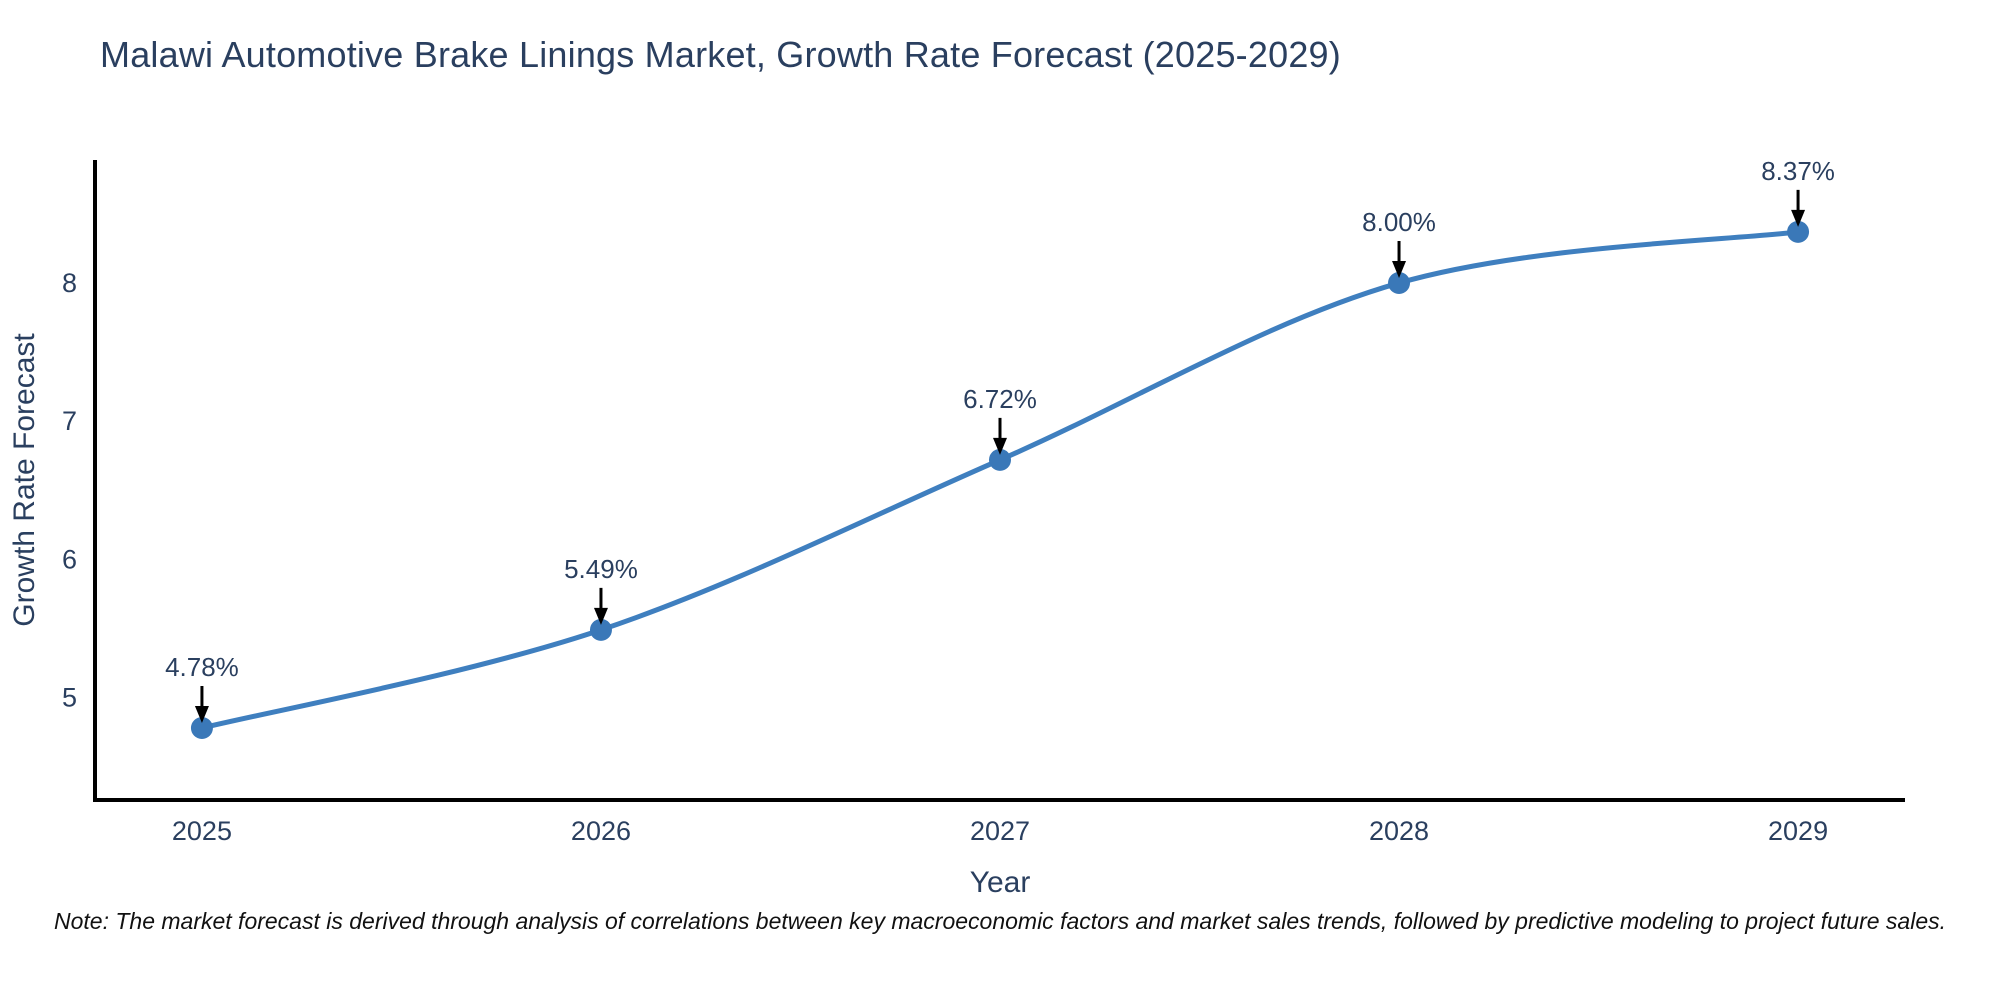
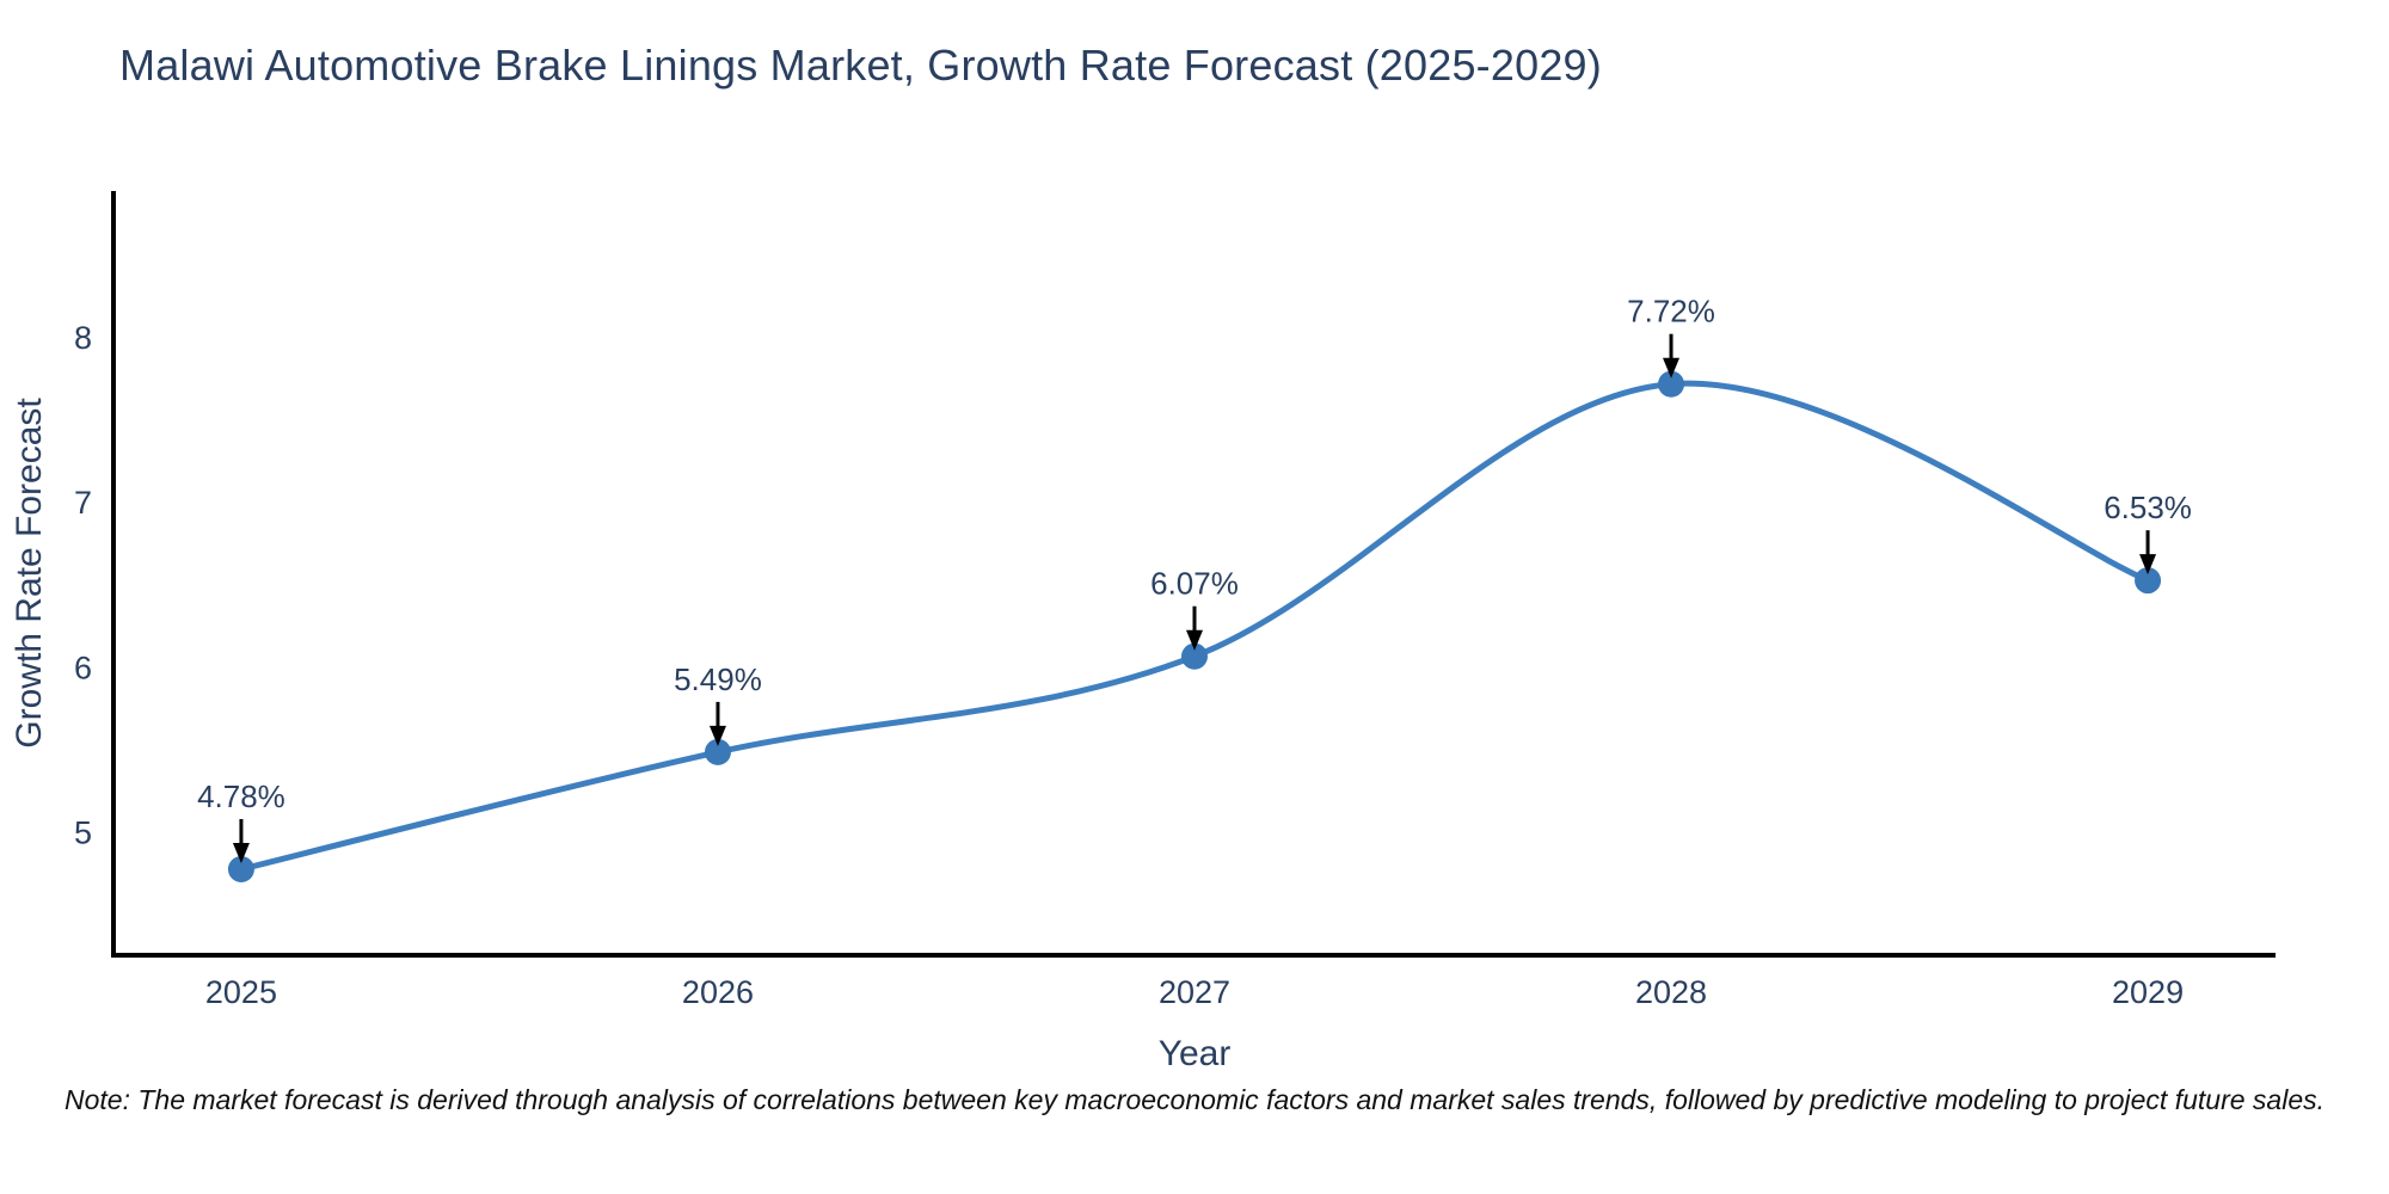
2027: 6.72% -> 6.07%
2028: 8.00% -> 7.72%
2029: 8.37% -> 6.53%
